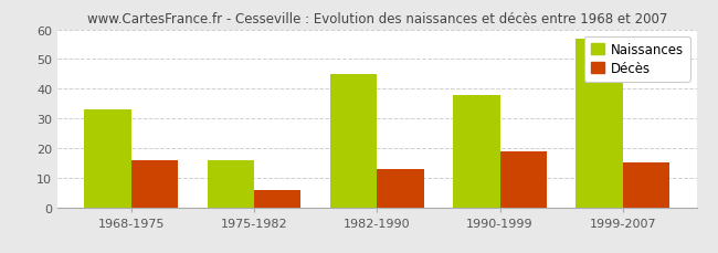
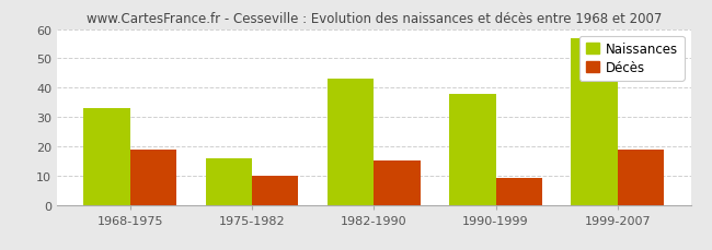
Décès/1968-1975: 16 -> 19
Décès/1975-1982: 6 -> 10
Naissances/1982-1990: 45 -> 43
Décès/1982-1990: 13 -> 15
Décès/1990-1999: 19 -> 9
Décès/1999-2007: 15 -> 19
